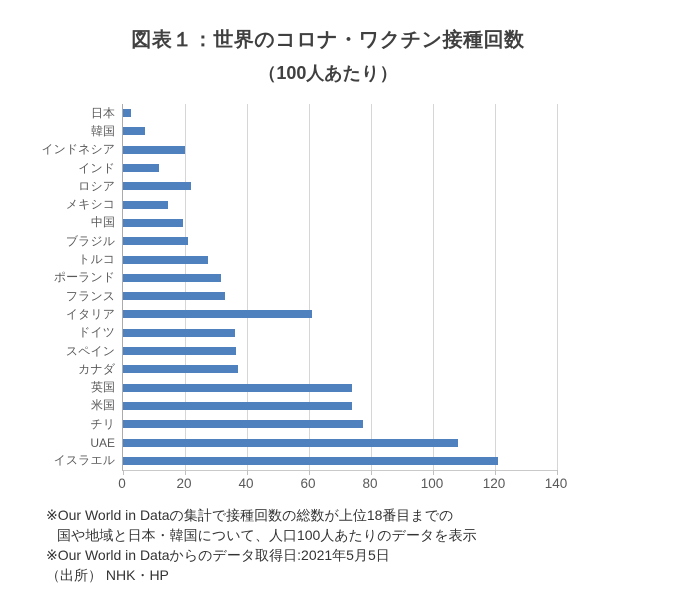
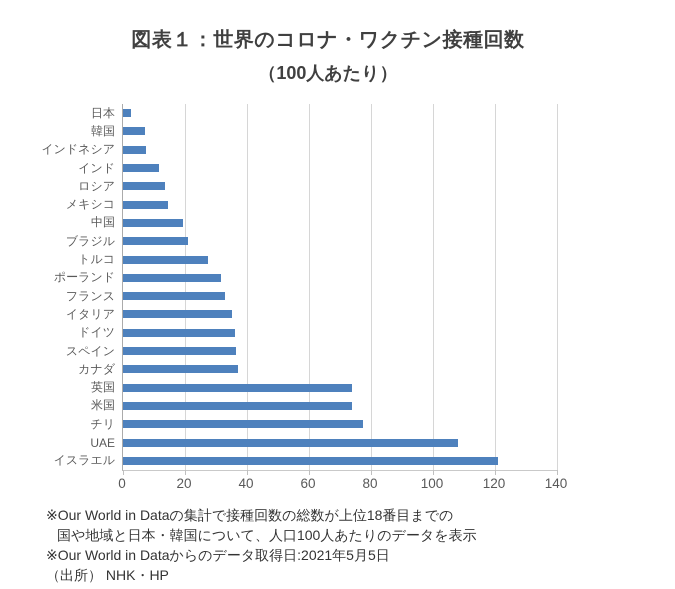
インドネシア: 20 -> 8
ロシア: 22 -> 14
イタリア: 61 -> 35
